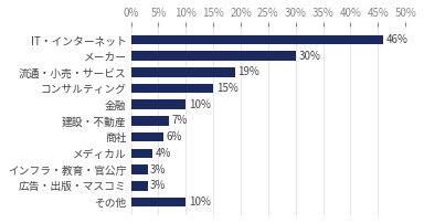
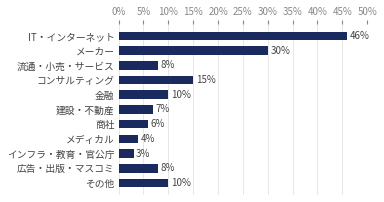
流通・小売・サービス: 19% -> 8%
広告・出版・マスコミ: 3% -> 8%
